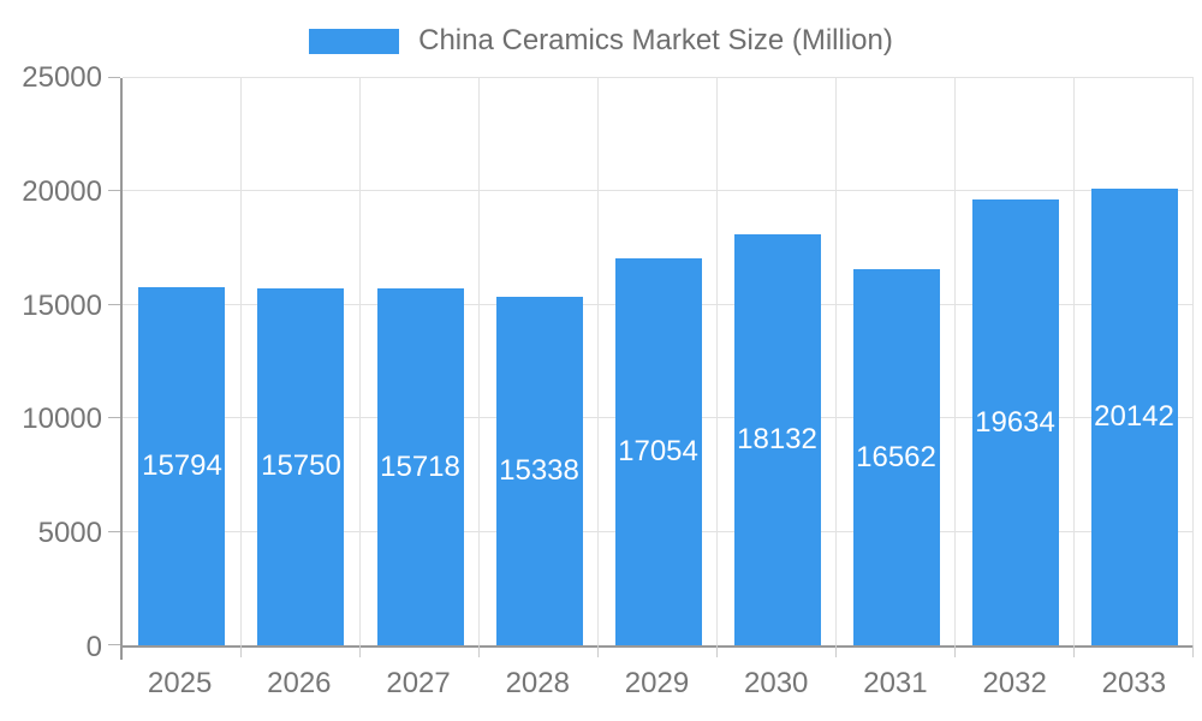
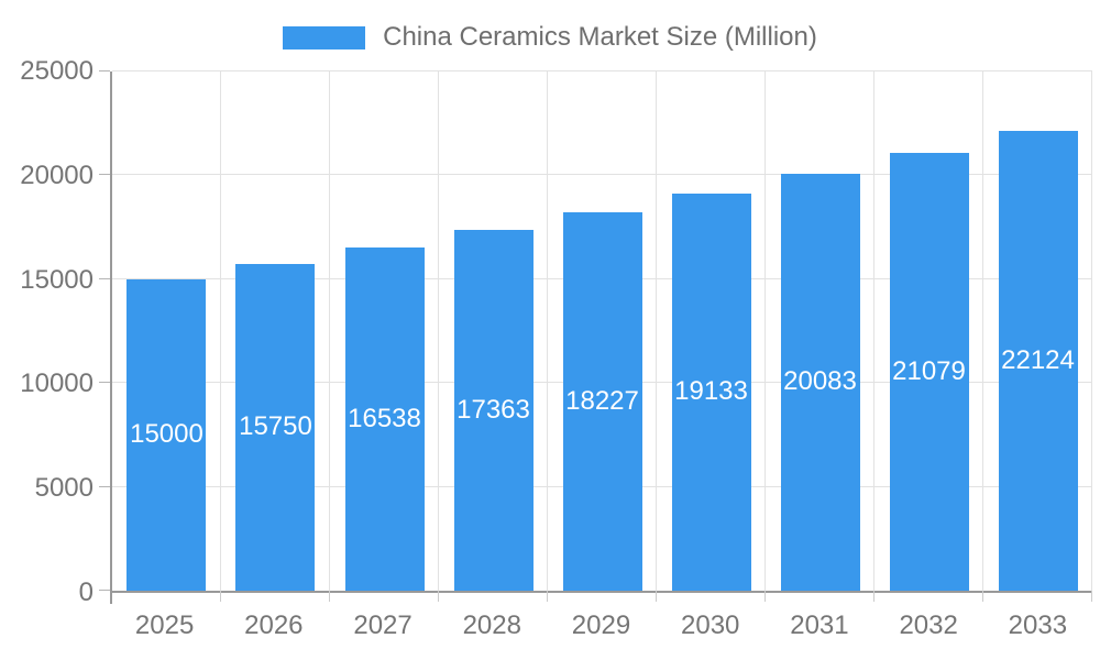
2025: 15794 -> 15000
2027: 15718 -> 16538
2028: 15338 -> 17363
2029: 17054 -> 18227
2030: 18132 -> 19133
2031: 16562 -> 20083
2032: 19634 -> 21079
2033: 20142 -> 22124
